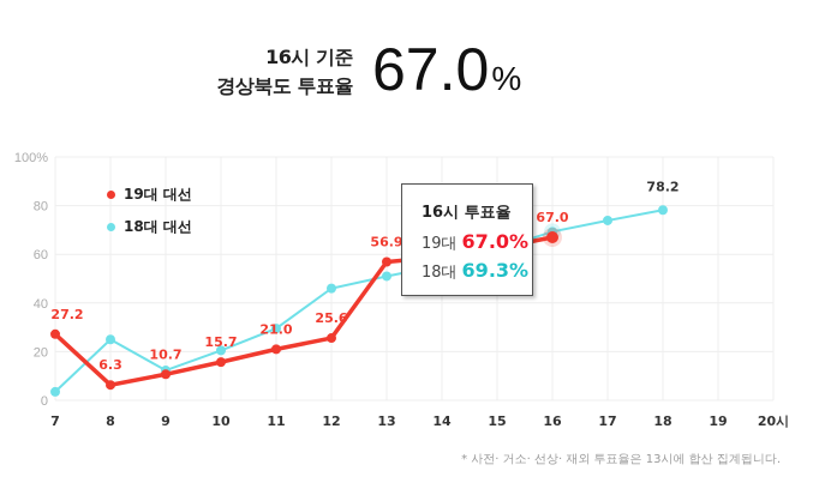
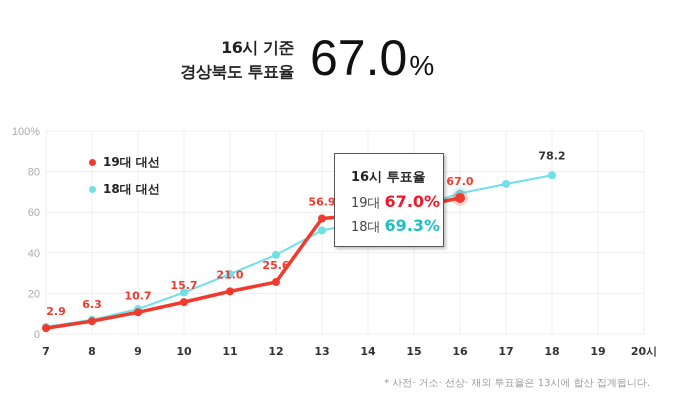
19대 대선/7: 27.2 -> 2.9
18대 대선/8: 25% -> 7%
18대 대선/12: 46% -> 39%
